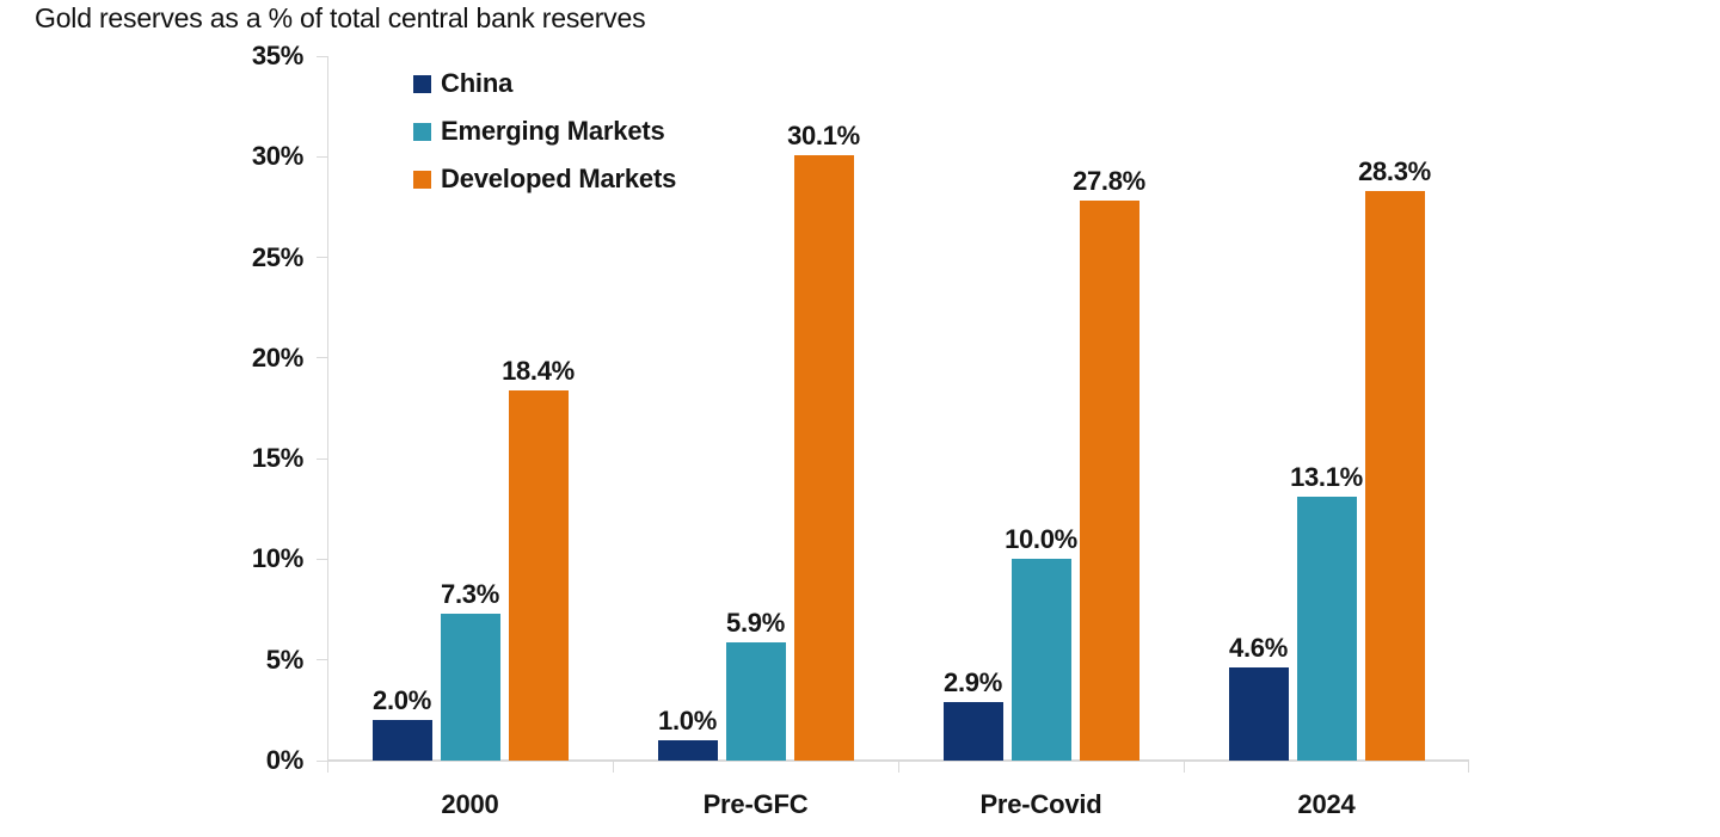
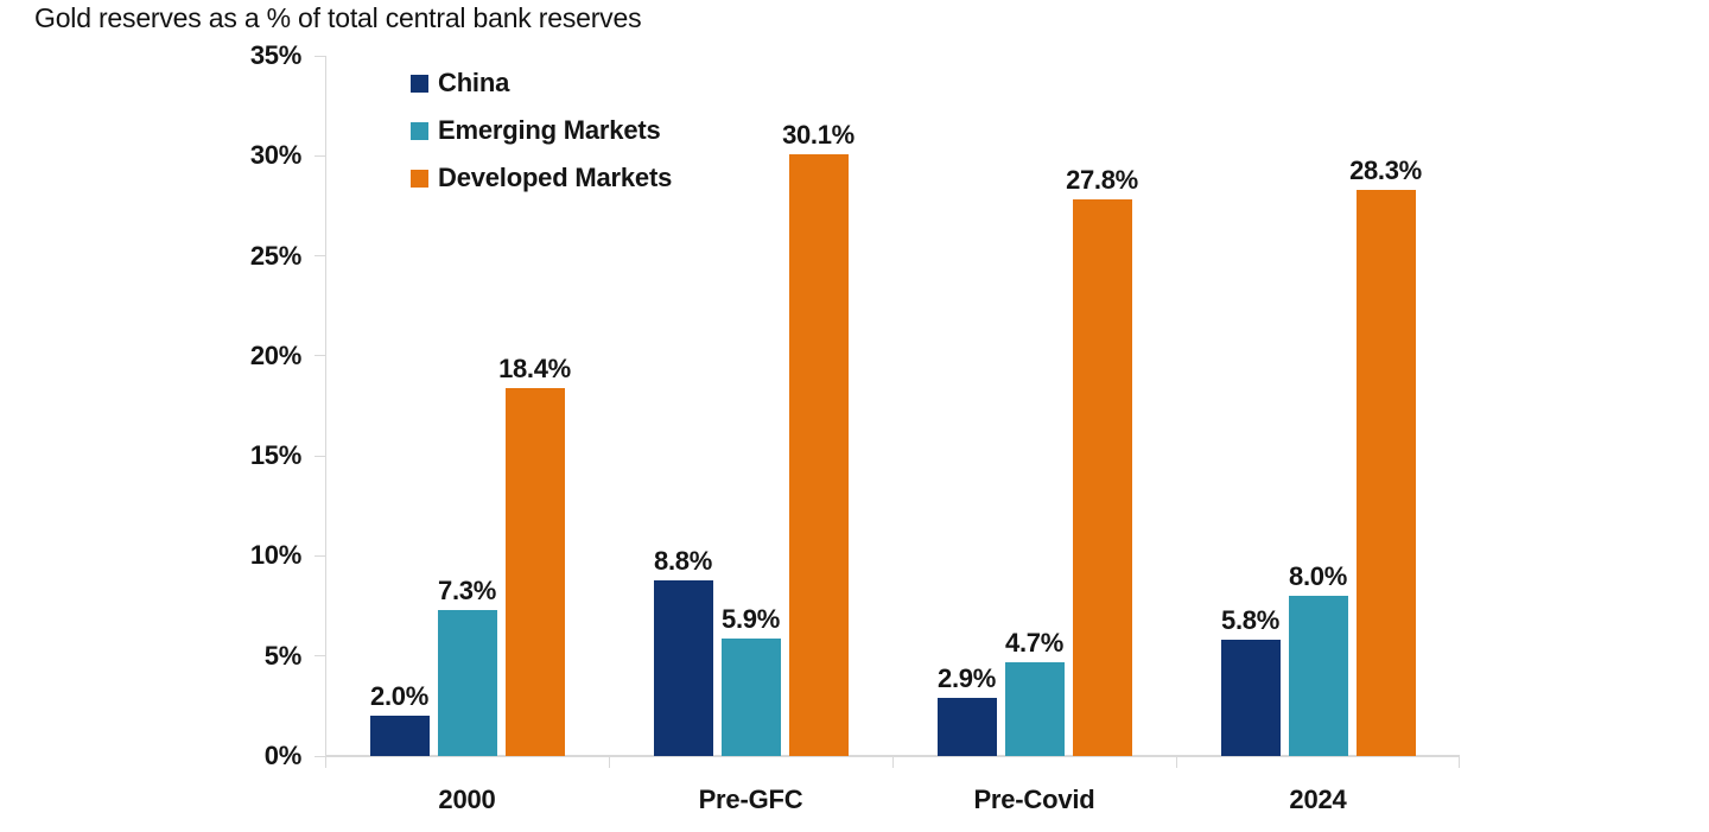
China/Pre-GFC: 1.0% -> 8.8%
Emerging Markets/Pre-Covid: 10.0% -> 4.7%
China/2024: 4.6% -> 5.8%
Emerging Markets/2024: 13.1% -> 8.0%
